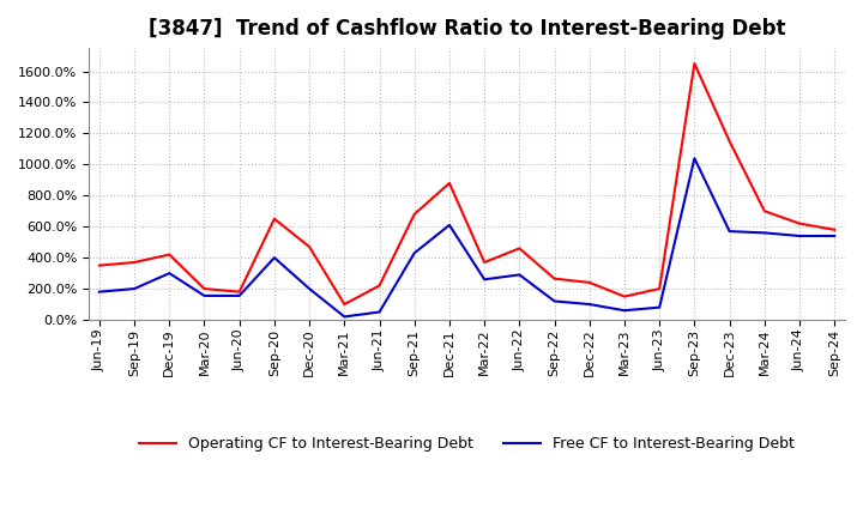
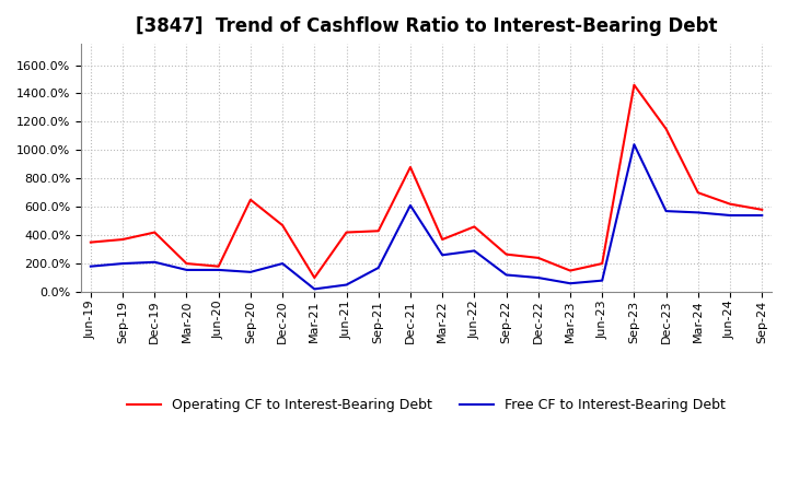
Free CF to Interest-Bearing Debt/Dec-19: 300% -> 210%
Free CF to Interest-Bearing Debt/Sep-20: 400% -> 140%
Operating CF to Interest-Bearing Debt/Jun-21: 220% -> 420%
Operating CF to Interest-Bearing Debt/Sep-21: 680% -> 430%
Free CF to Interest-Bearing Debt/Sep-21: 430% -> 170%
Operating CF to Interest-Bearing Debt/Sep-23: 1650% -> 1460%
